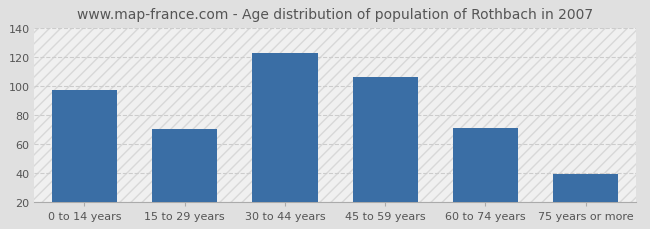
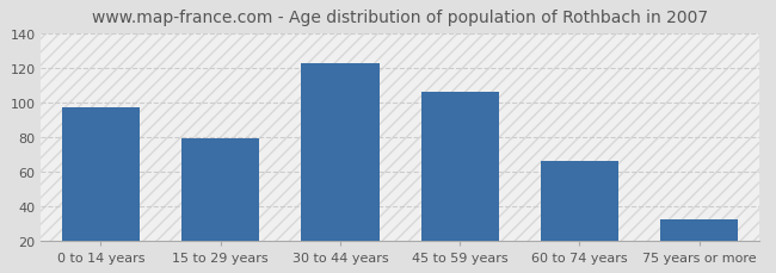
15 to 29 years: 70 -> 79
60 to 74 years: 71 -> 66
75 years or more: 39 -> 32
